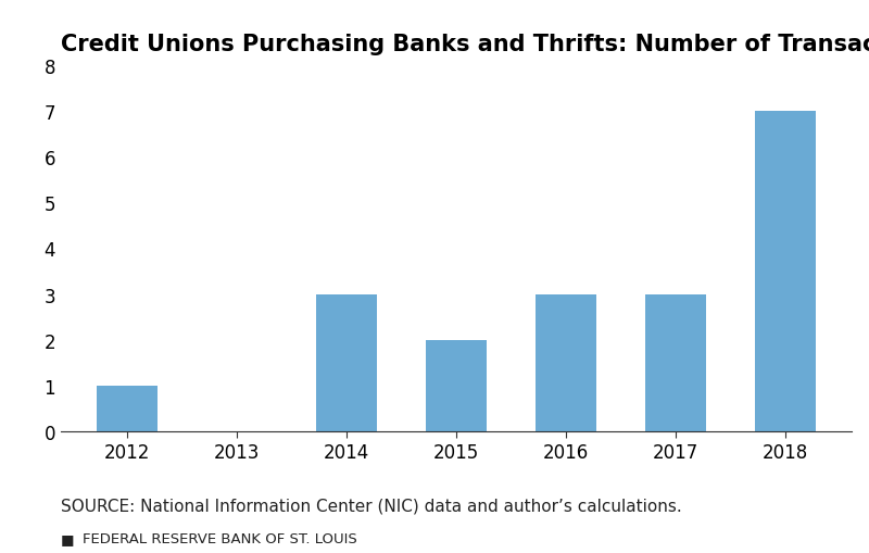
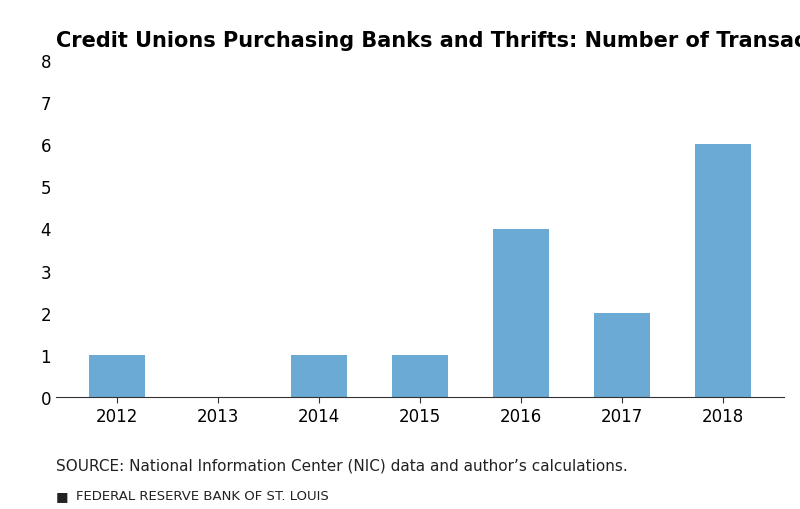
2014: 3 -> 1
2015: 2 -> 1
2016: 3 -> 4
2017: 3 -> 2
2018: 7 -> 6
